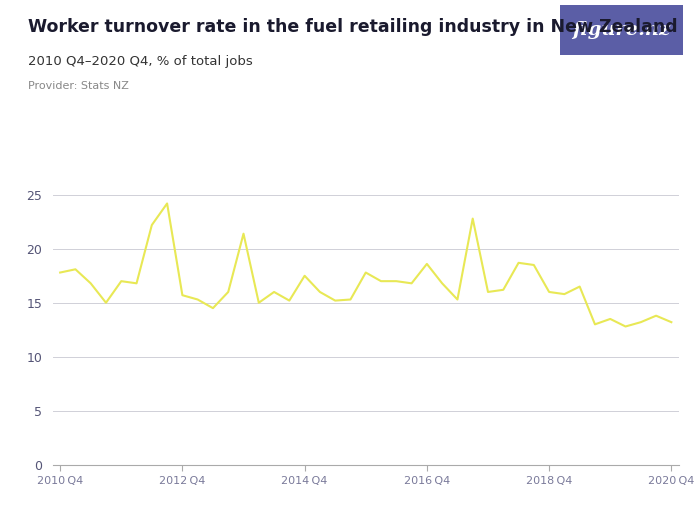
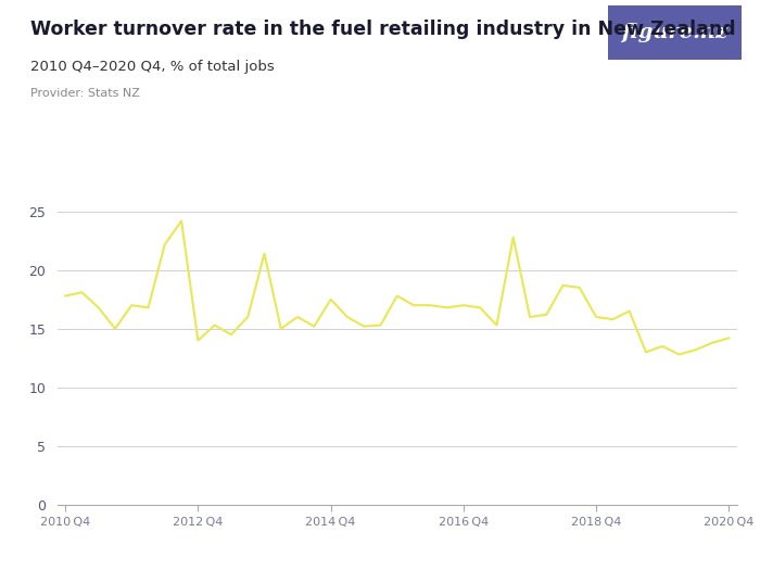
2012 Q4: 15.7 -> 14.0
2016 Q4: 18.6 -> 17.0
2020 Q4: 13.2 -> 14.2
